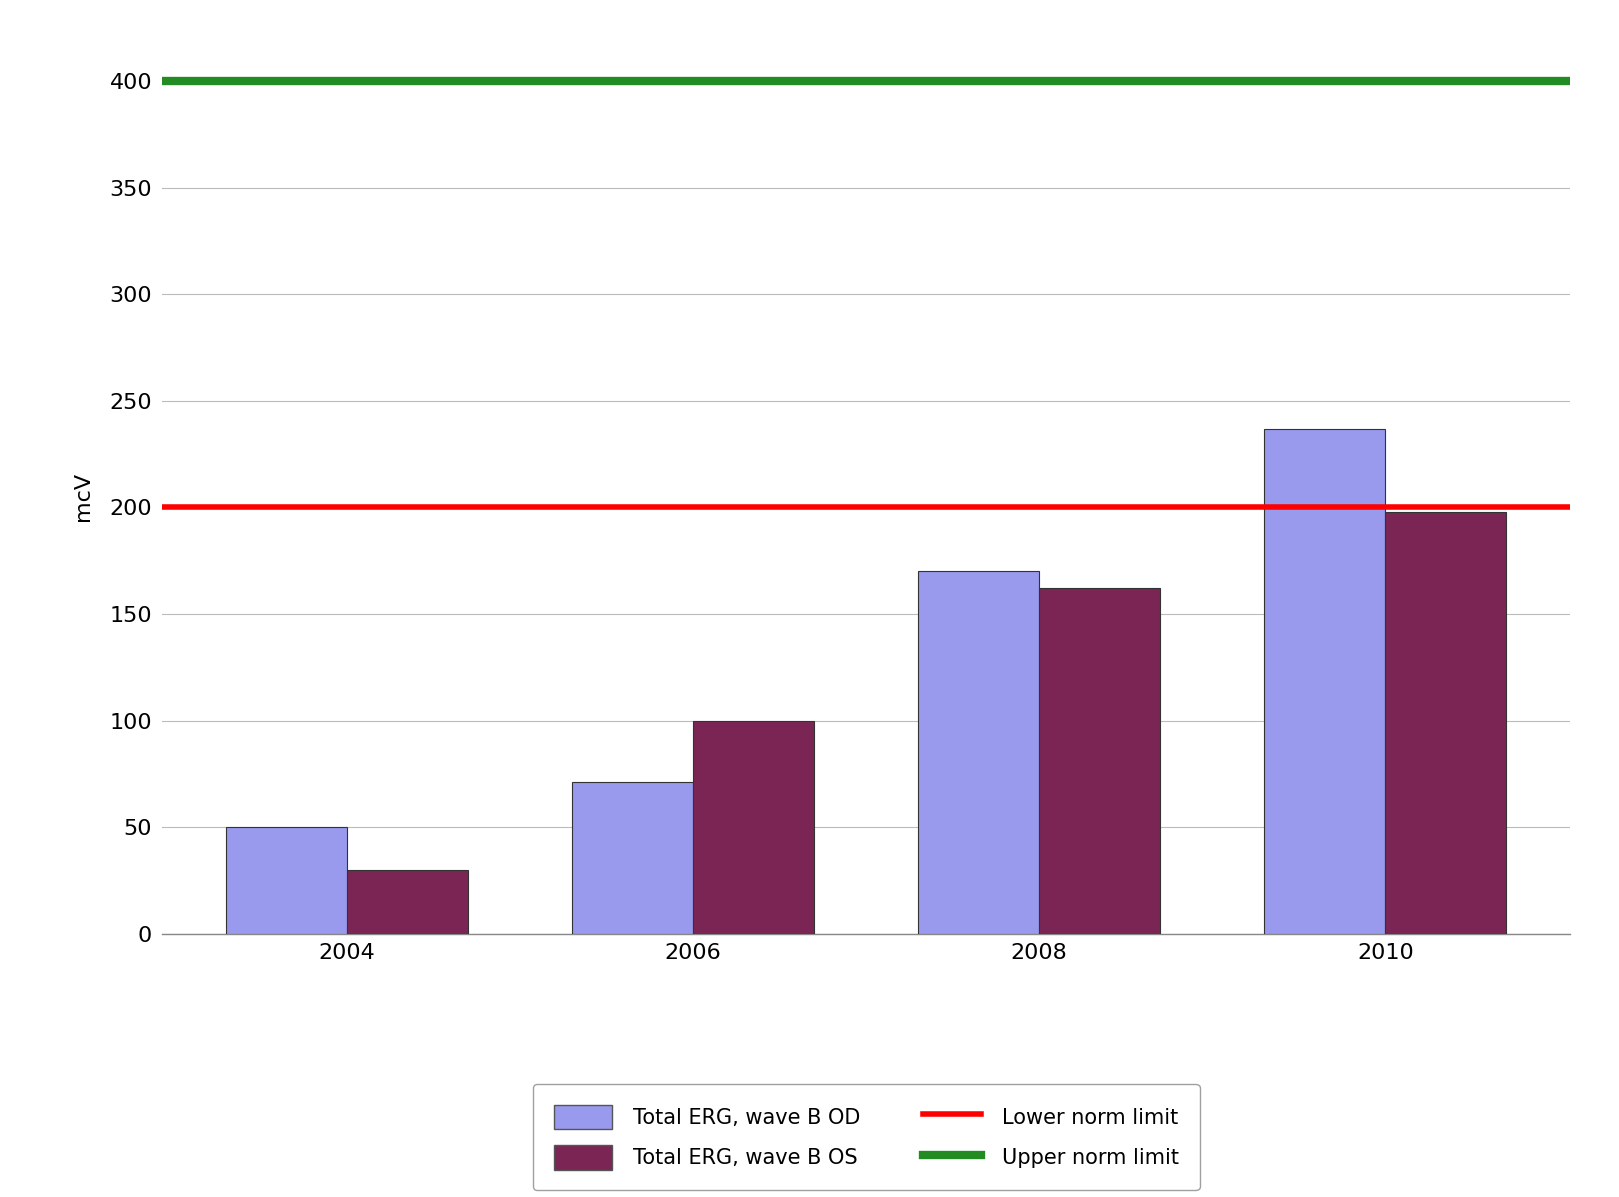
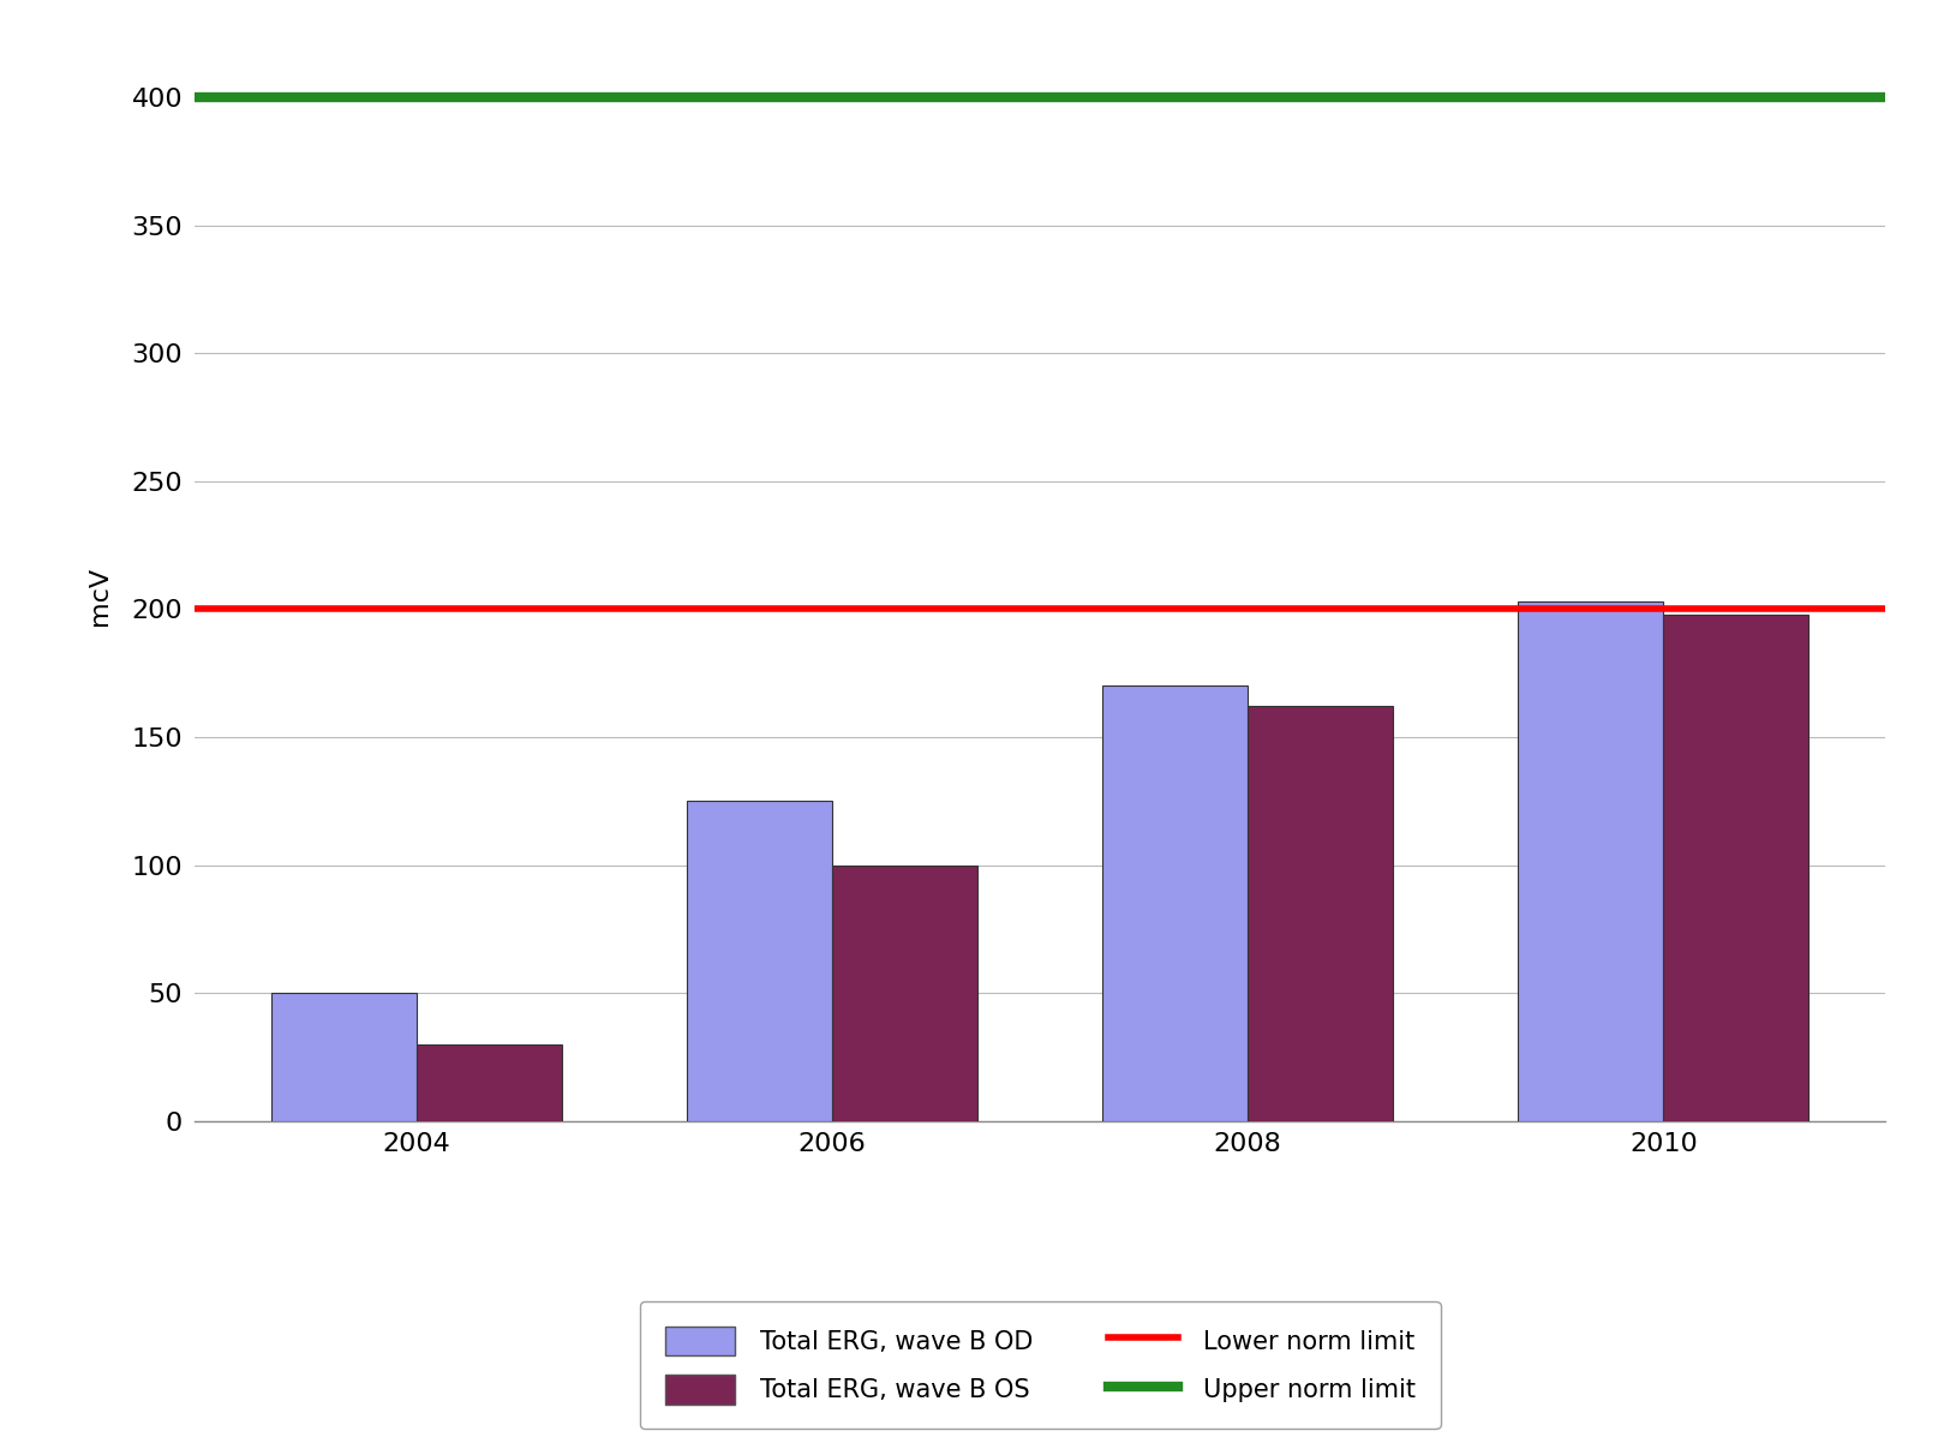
Total ERG, wave B OD/2006: 71 -> 125
Total ERG, wave B OD/2010: 237 -> 203
